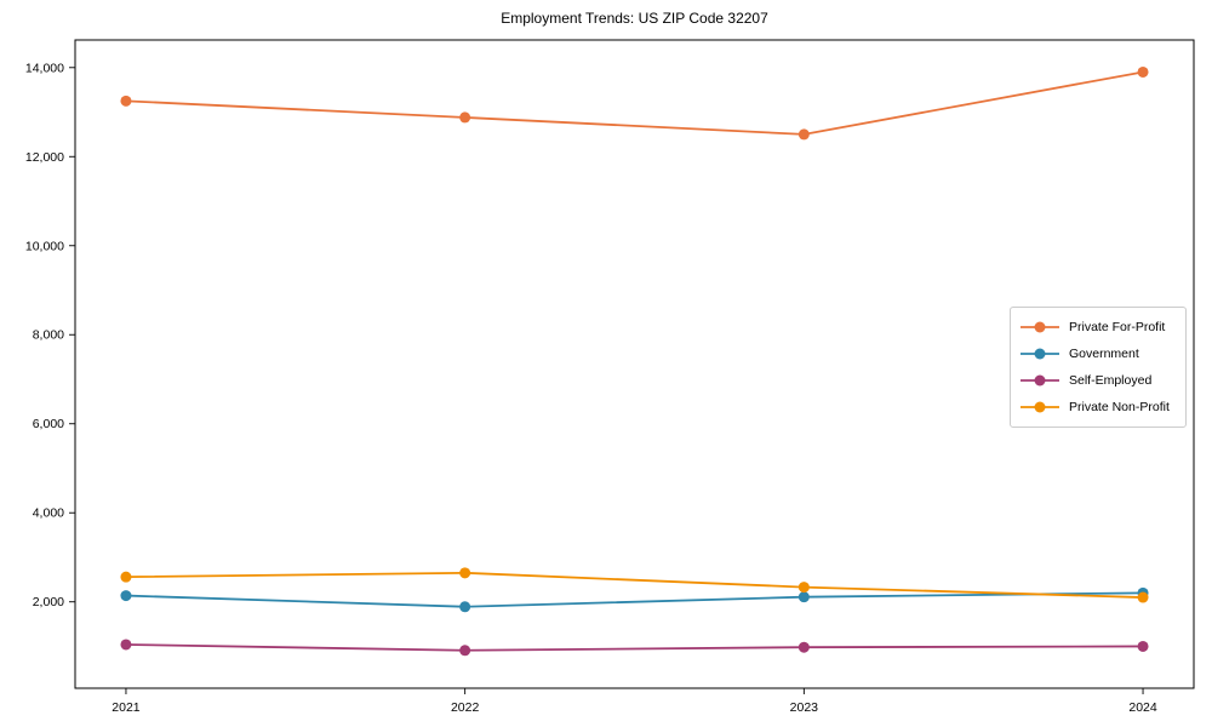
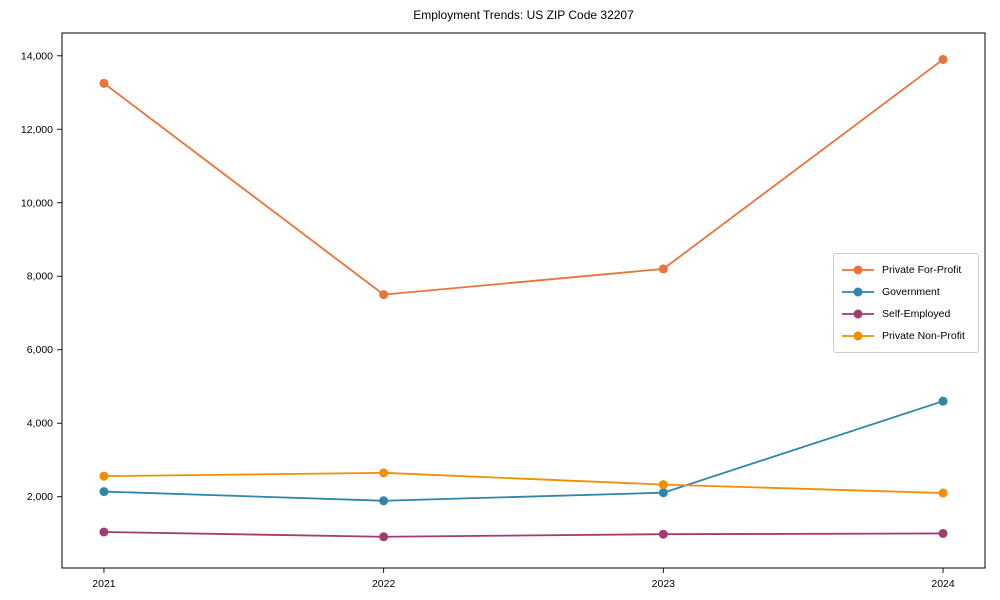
Private For-Profit/2022: 12900 -> 7500
Private For-Profit/2023: 12500 -> 8200
Government/2024: 2200 -> 4600
